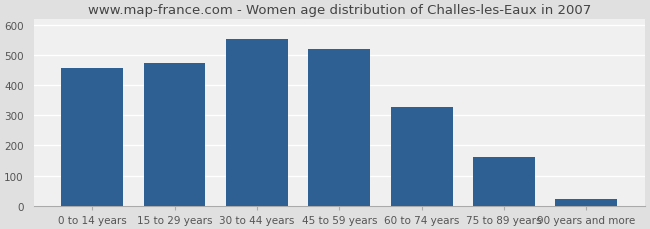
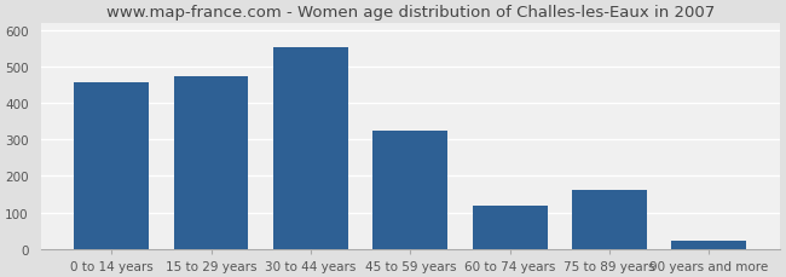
45 to 59 years: 519 -> 325
60 to 74 years: 327 -> 120
